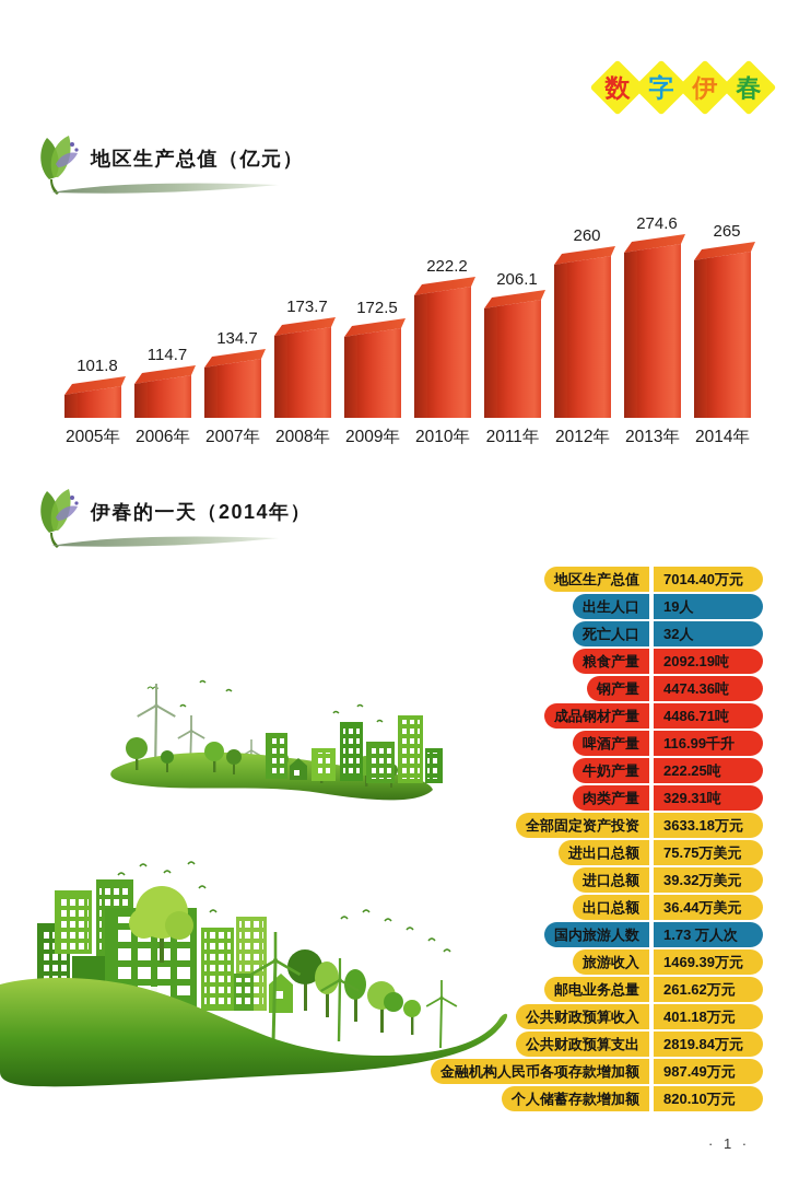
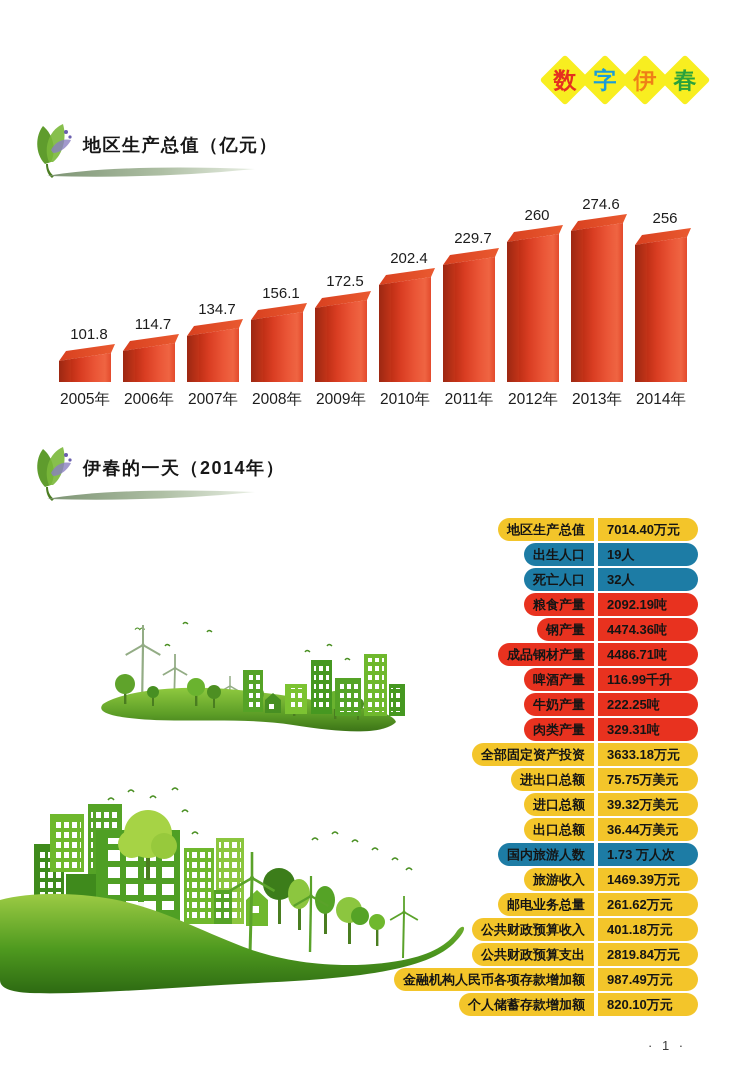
2008年: 173.7 -> 156.1
2010年: 222.2 -> 202.4
2011年: 206.1 -> 229.7
2014年: 265 -> 256
